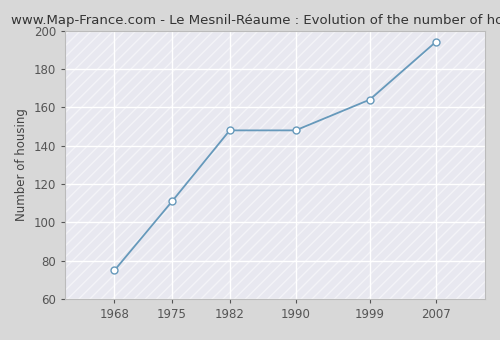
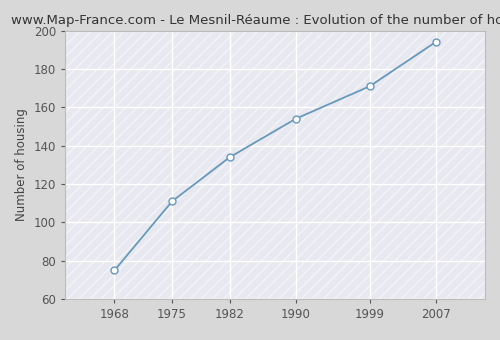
1982: 148 -> 134
1990: 148 -> 154
1999: 164 -> 171
